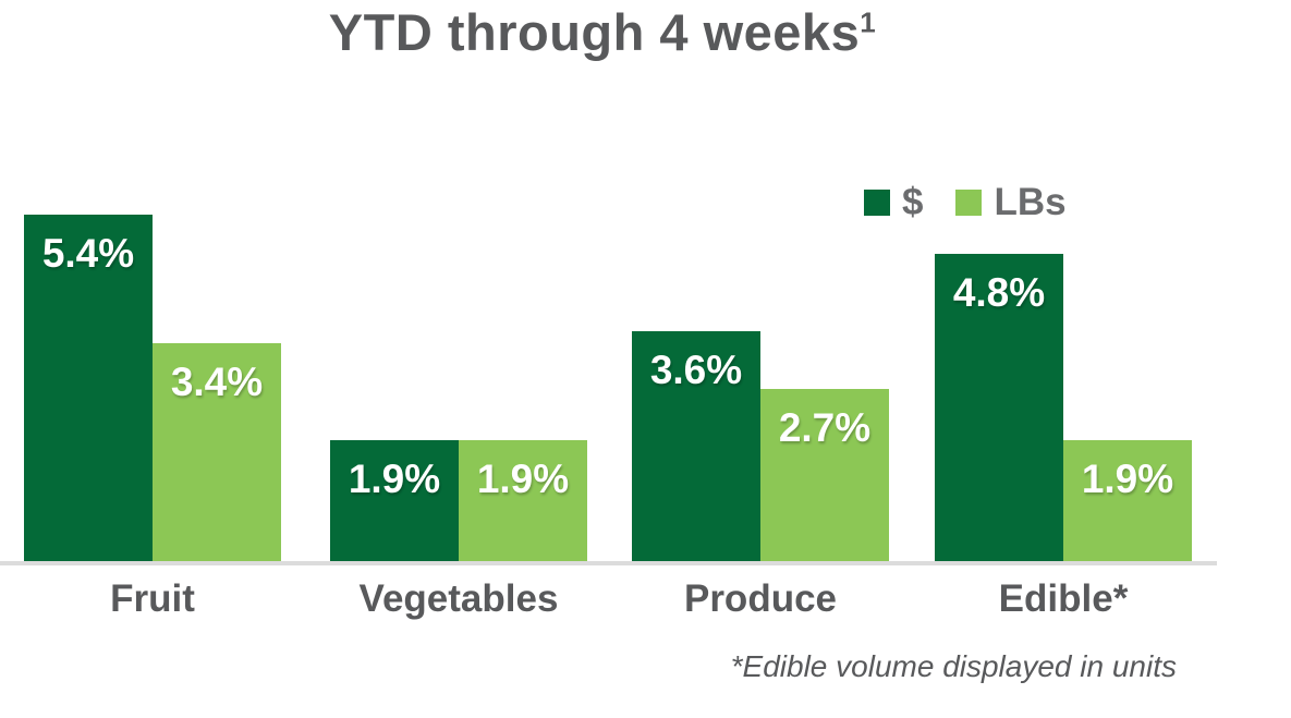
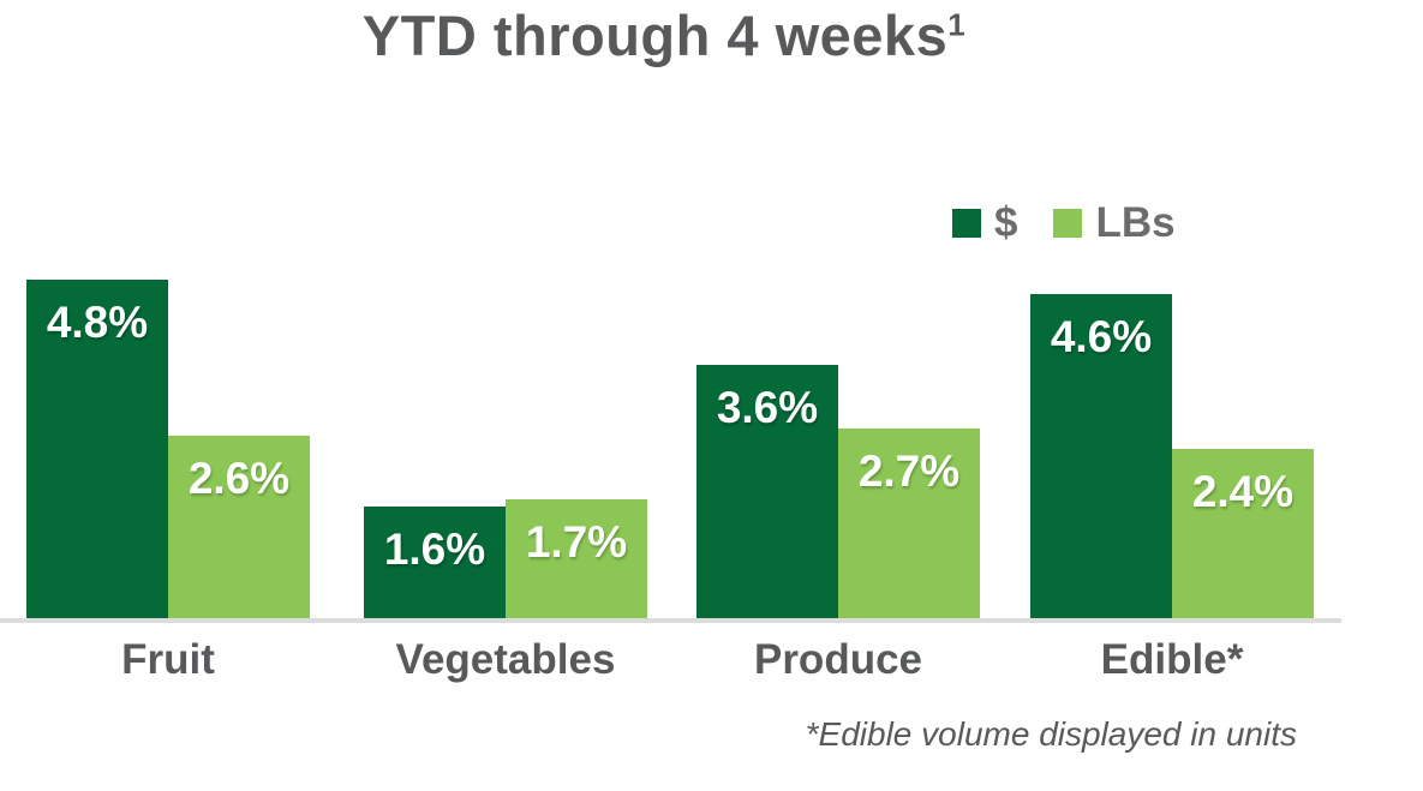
$/Fruit: 5.4% -> 4.8%
LBs/Fruit: 3.4% -> 2.6%
$/Vegetables: 1.9% -> 1.6%
LBs/Vegetables: 1.9% -> 1.7%
$/Edible*: 4.8% -> 4.6%
LBs/Edible*: 1.9% -> 2.4%
